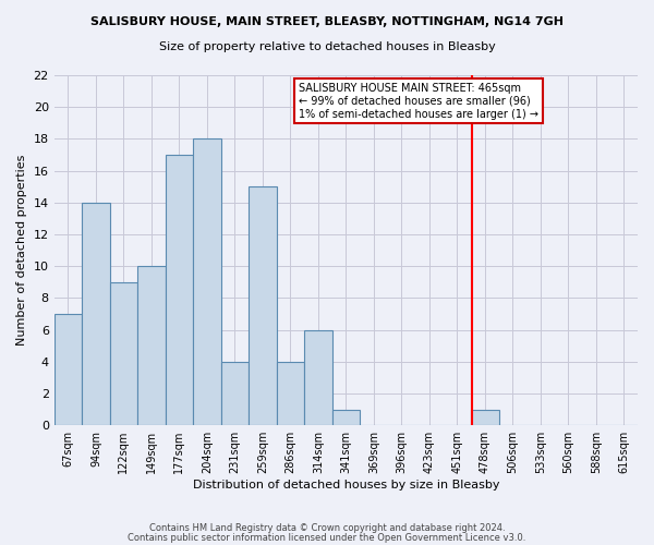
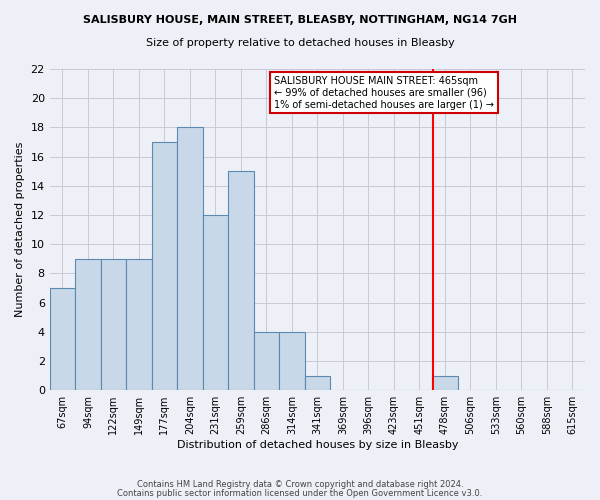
94sqm: 14 -> 9
149sqm: 10 -> 9
231sqm: 4 -> 12
314sqm: 6 -> 4
